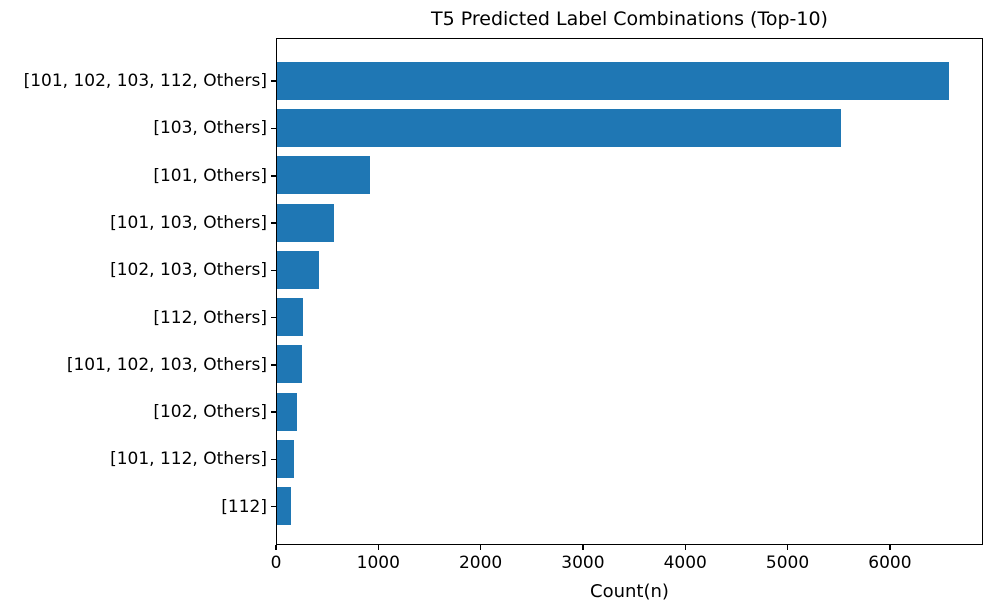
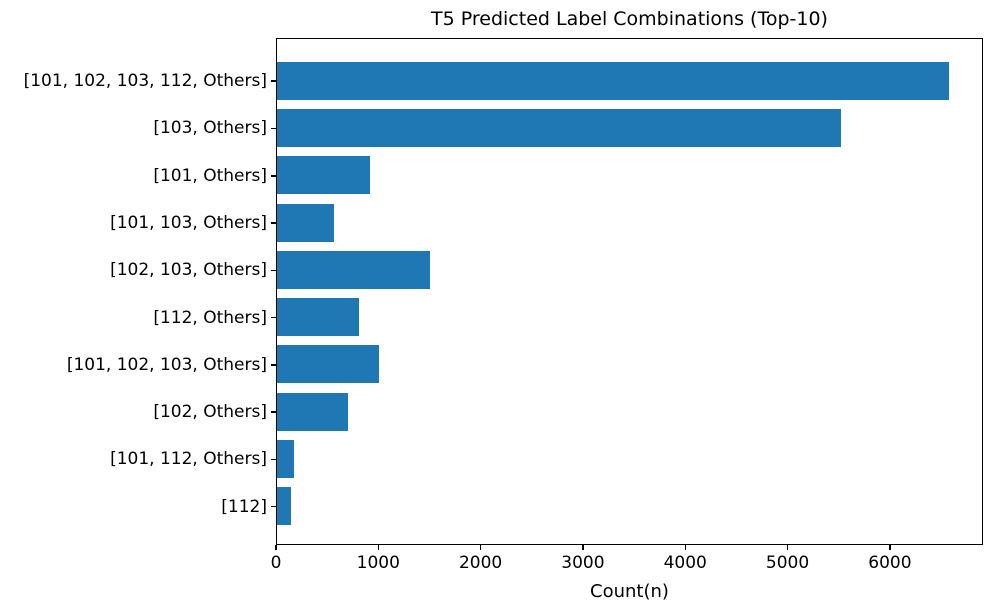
[102, 103, Others]: 400 -> 1500
[112, Others]: 300 -> 800
[101, 102, 103, Others]: 200 -> 1000
[102, Others]: 200 -> 700
